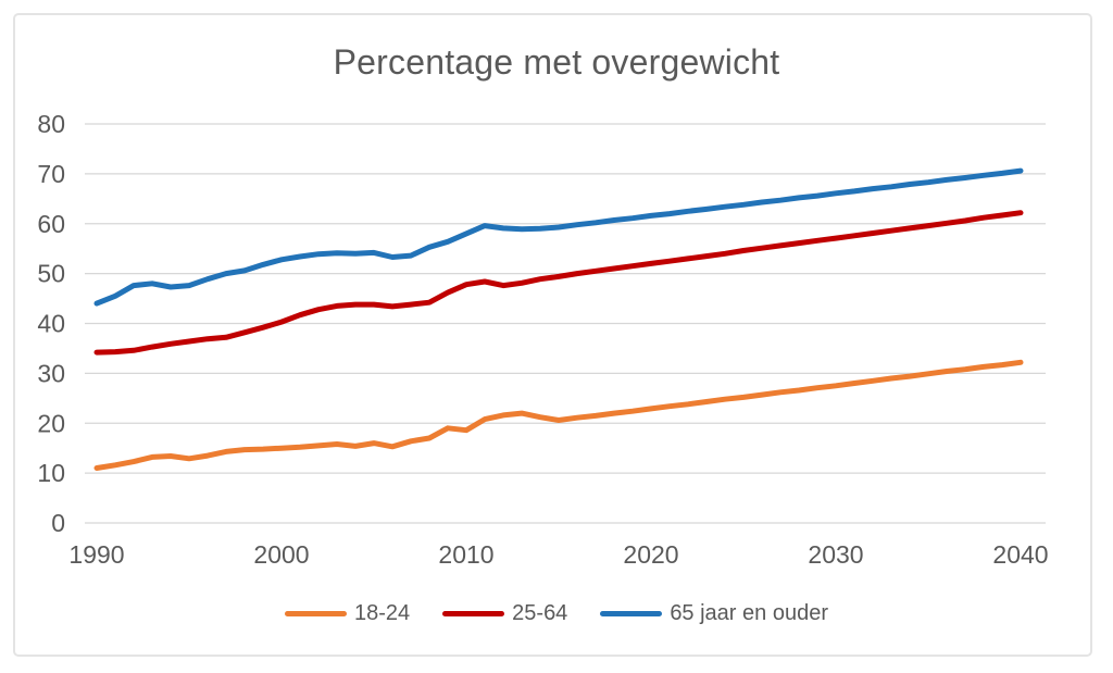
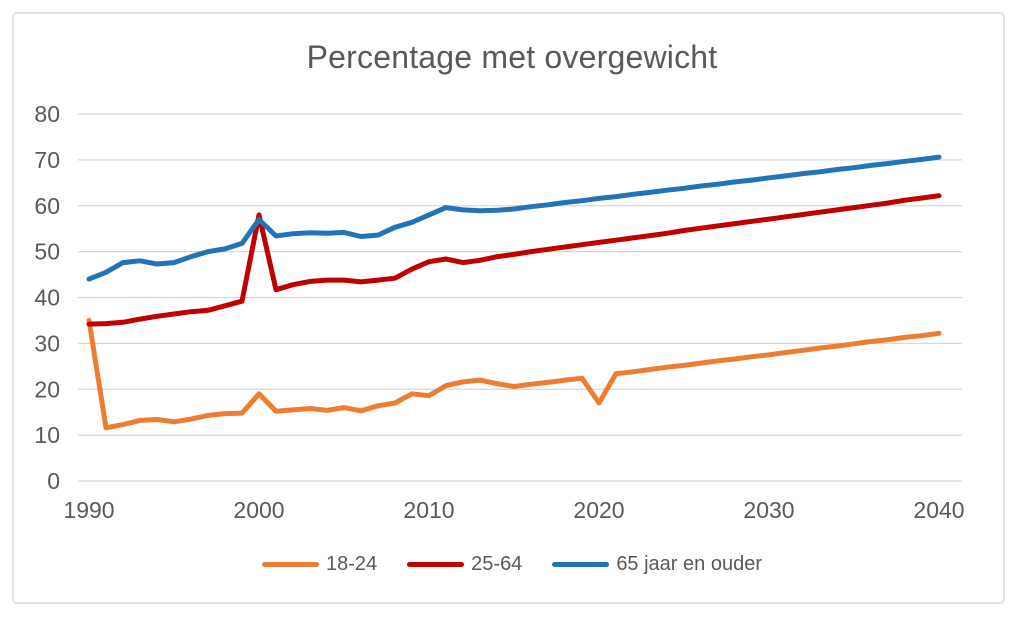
18-24/1990: 11 -> 35
18-24/2000: 15 -> 19
25-64/2000: 40 -> 58
65 jaar en ouder/2000: 53 -> 57
18-24/2020: 23 -> 17
